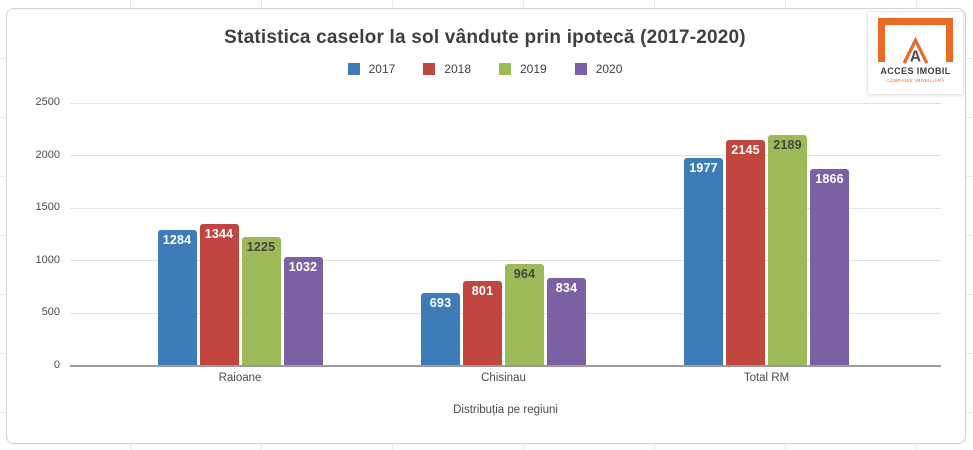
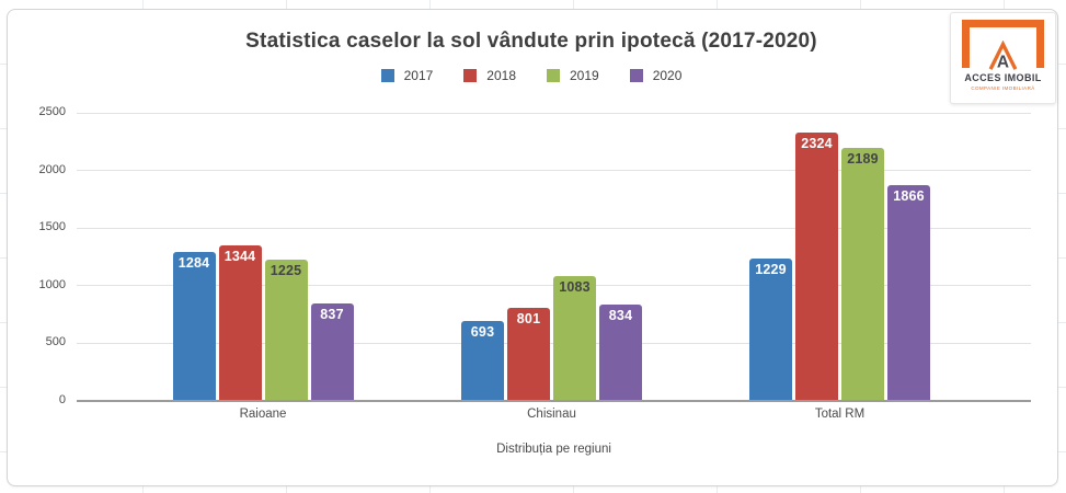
2020/Raioane: 1032 -> 837
2019/Chisinau: 964 -> 1083
2017/Total RM: 1977 -> 1229
2018/Total RM: 2145 -> 2324
